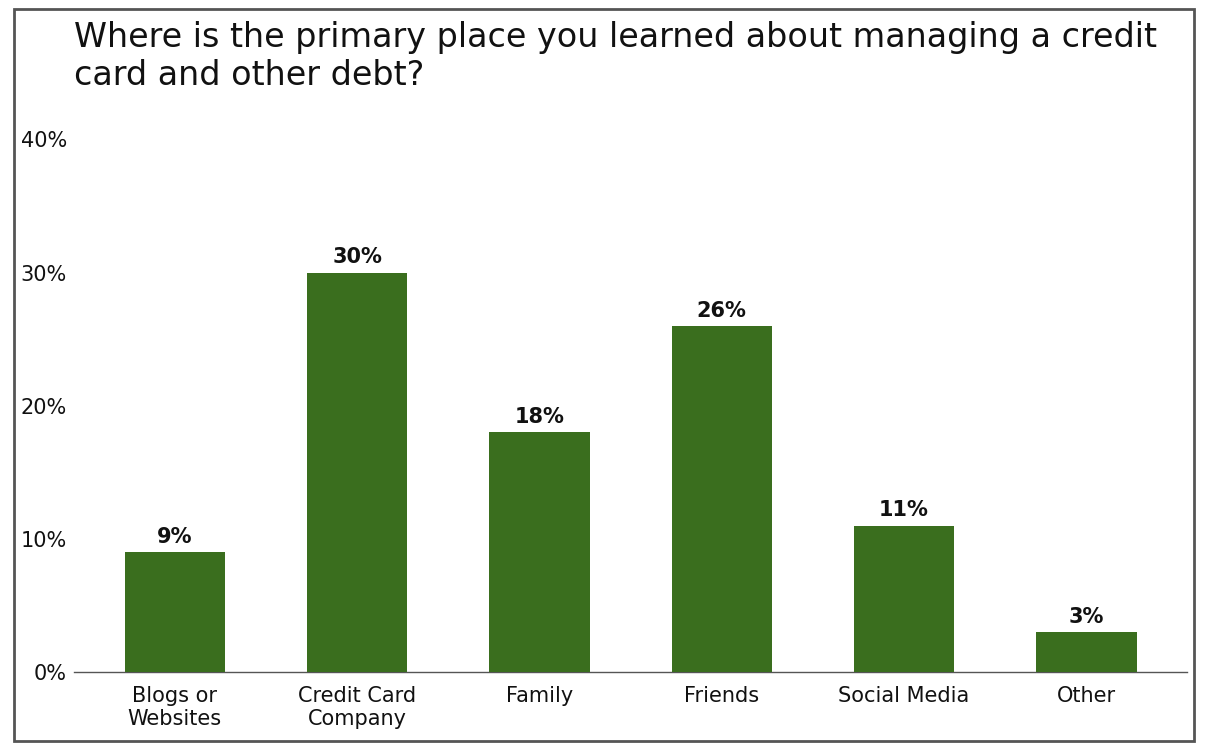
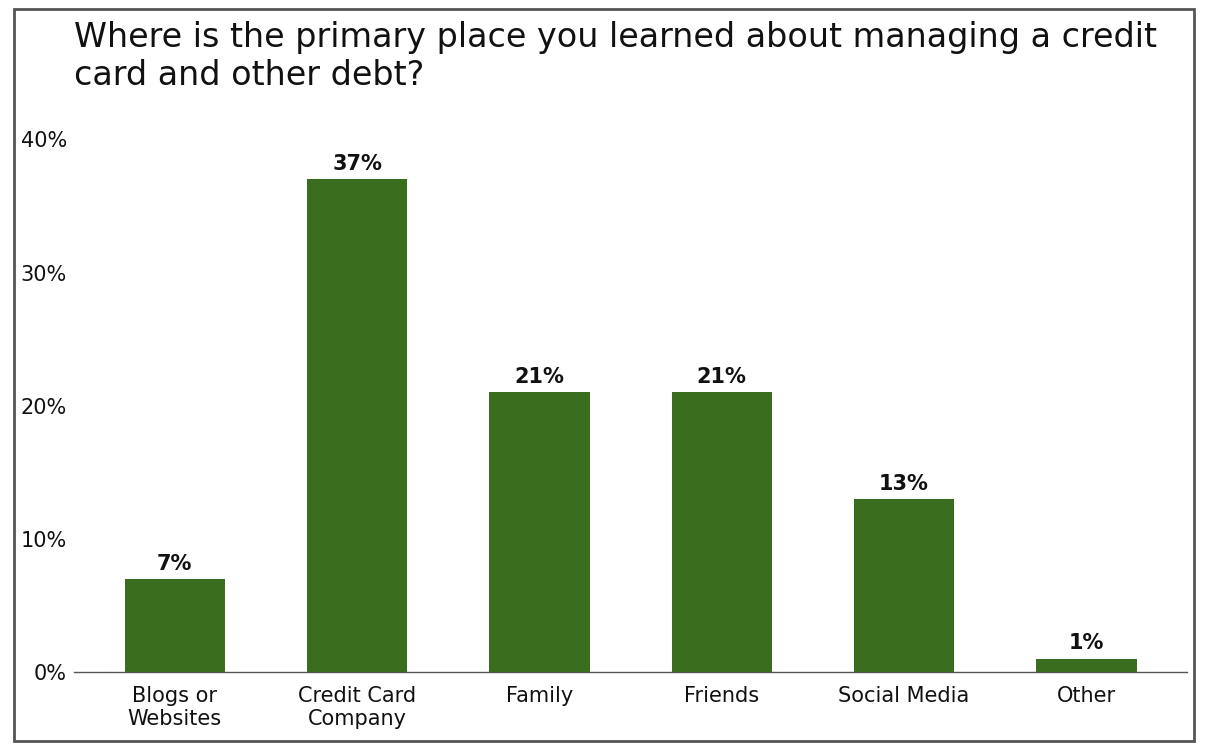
Blogs or Websites: 9% -> 7%
Credit Card Company: 30% -> 37%
Family: 18% -> 21%
Friends: 26% -> 21%
Social Media: 11% -> 13%
Other: 3% -> 1%
